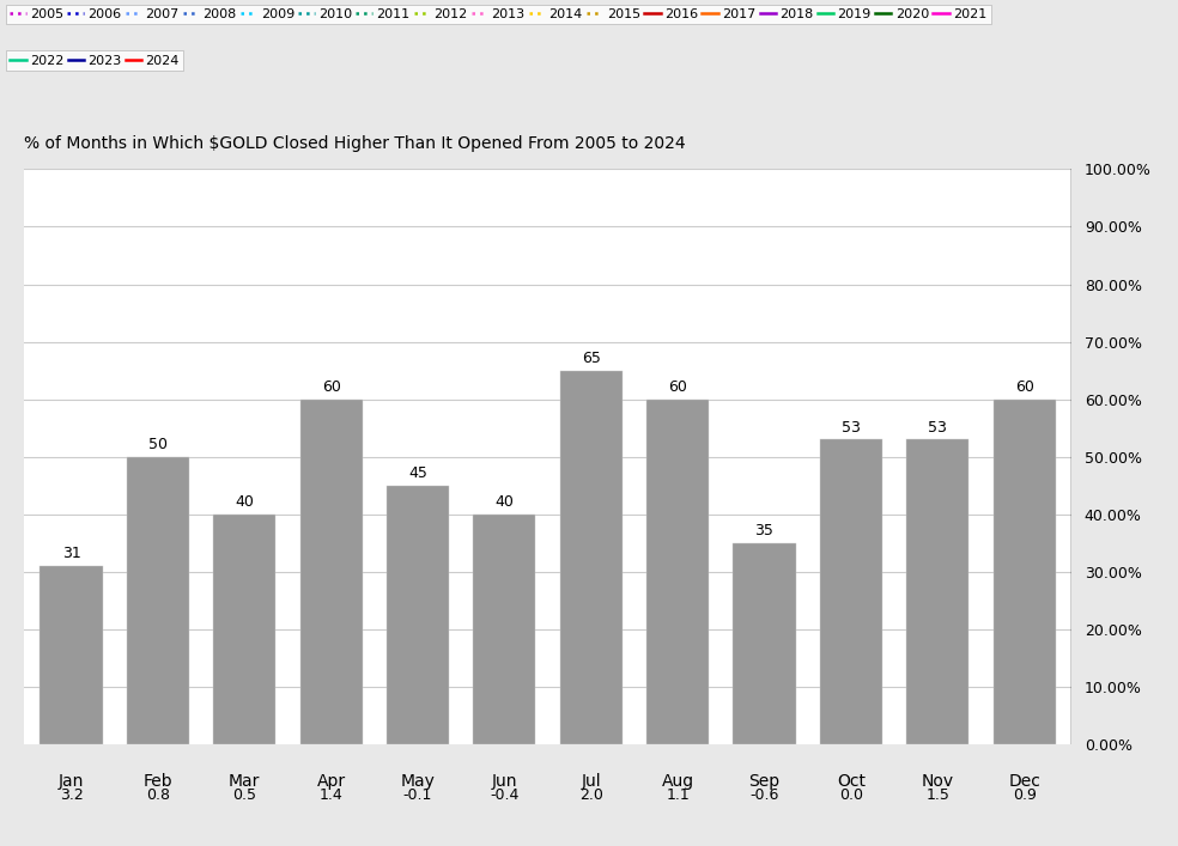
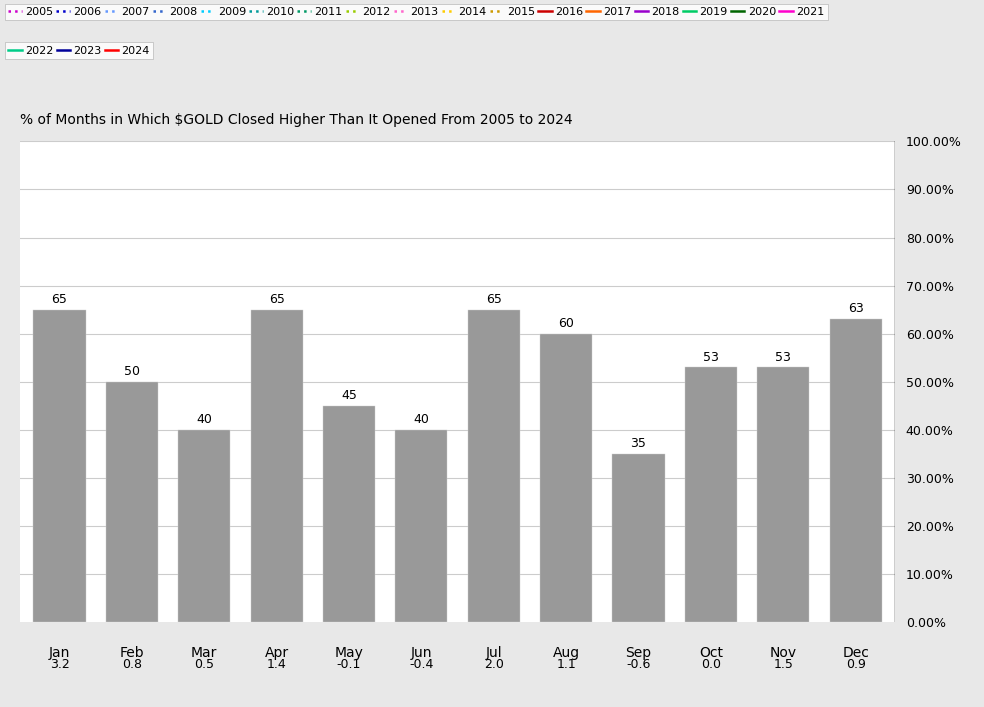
Jan: 31 -> 65
Apr: 60 -> 65
Dec: 60 -> 63
